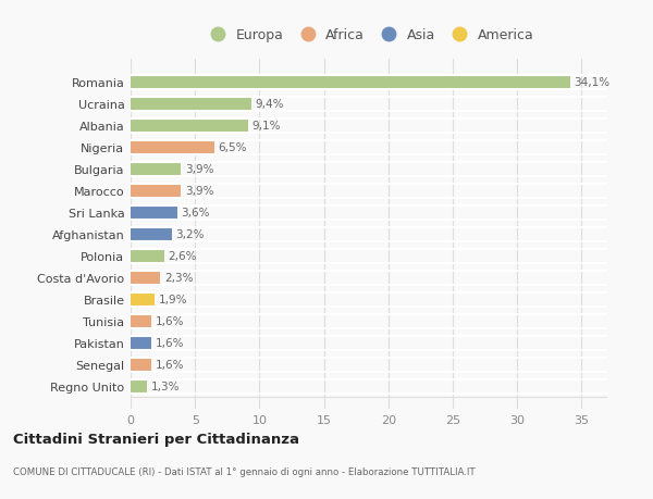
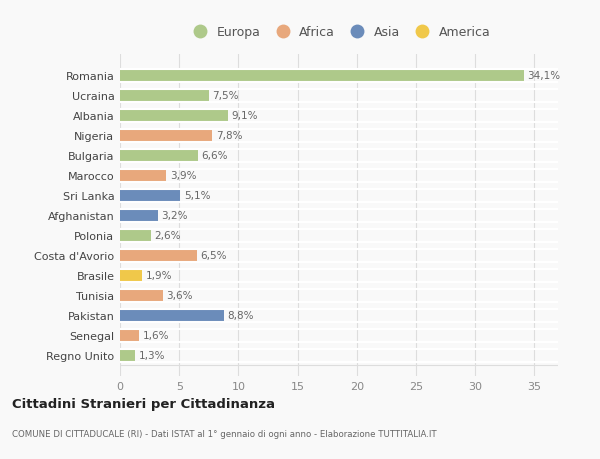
Ucraina: 9,4% -> 7,5%
Nigeria: 6,5% -> 7,8%
Bulgaria: 3,9% -> 6,6%
Sri Lanka: 3,6% -> 5,1%
Costa d'Avorio: 2,3% -> 6,5%
Tunisia: 1,6% -> 3,6%
Pakistan: 1,6% -> 8,8%
